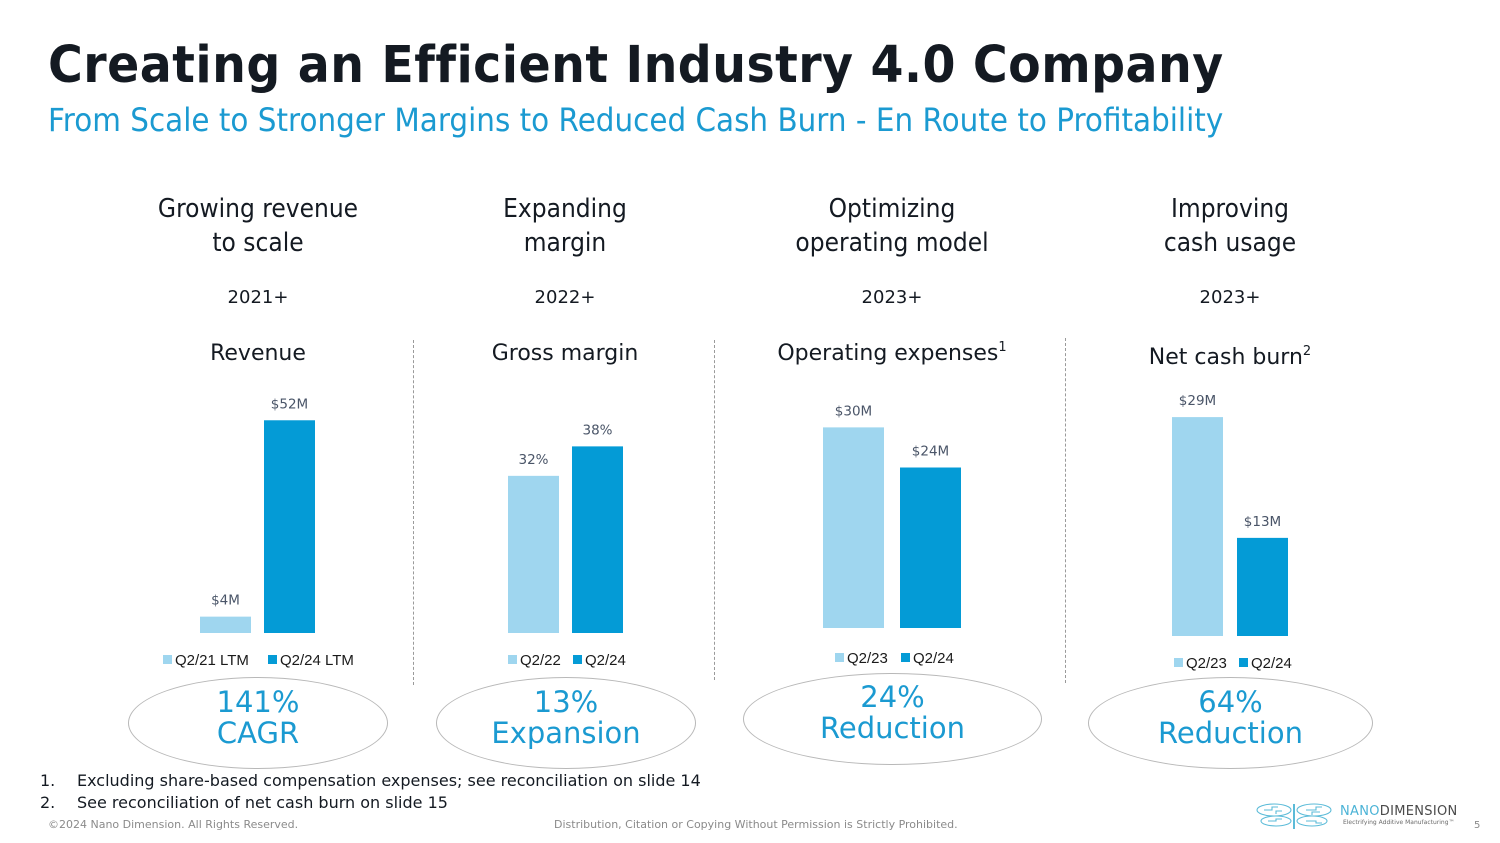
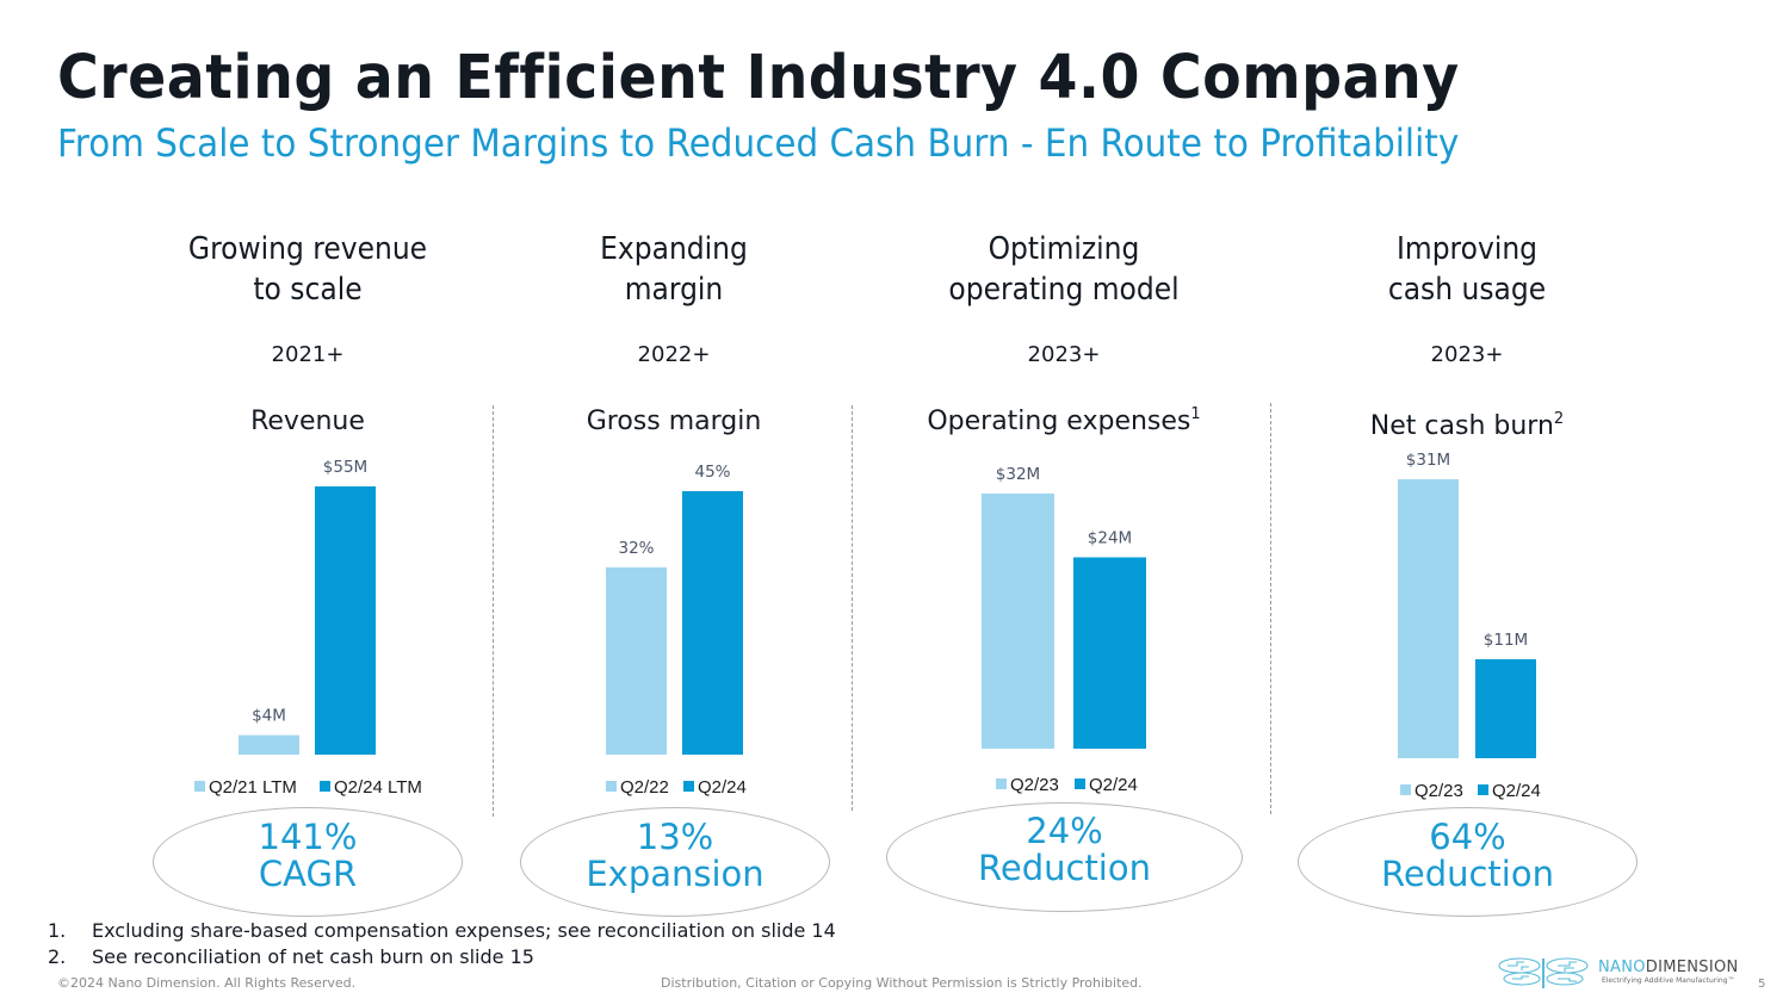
Revenue/Q2/24 LTM: $52M -> $55M
Gross margin/Q2/24: 38% -> 45%
Operating expenses/Q2/23: $30M -> $32M
Net cash burn/Q2/23: $29M -> $31M
Net cash burn/Q2/24: $13M -> $11M
